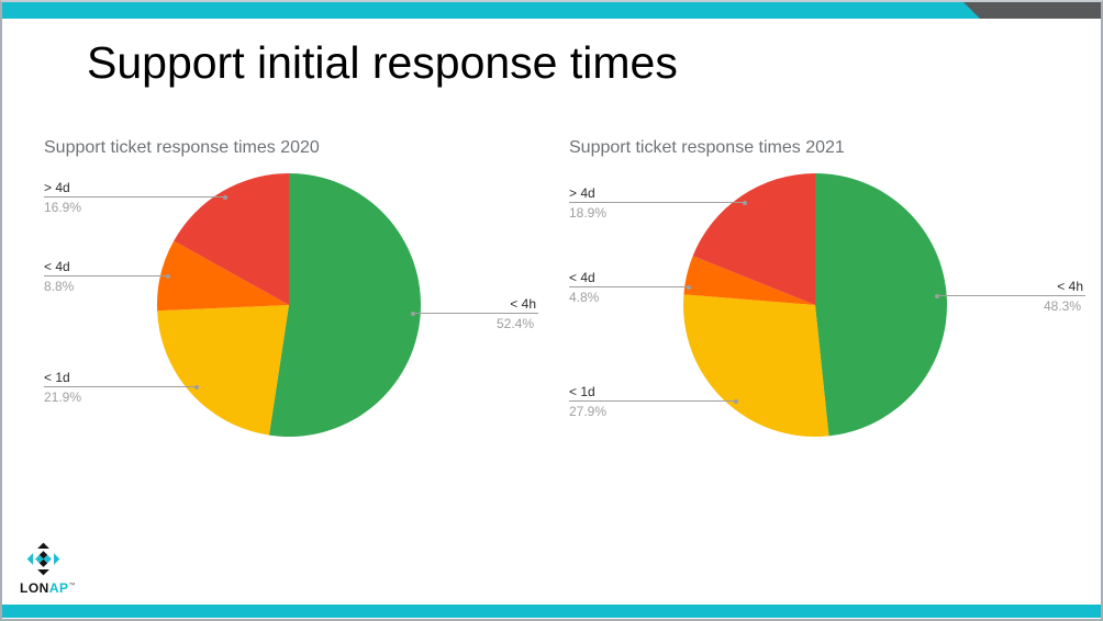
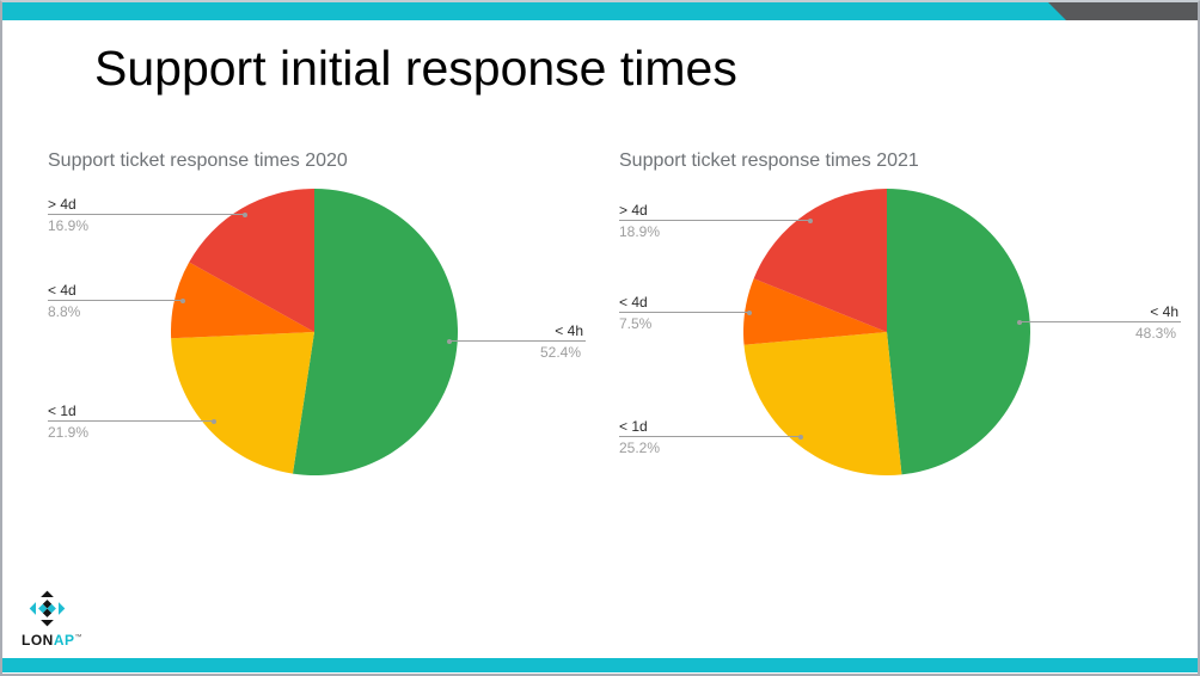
Support ticket response times 2021/< 1d: 27.9% -> 25.2%
Support ticket response times 2021/< 4d: 4.8% -> 7.5%
